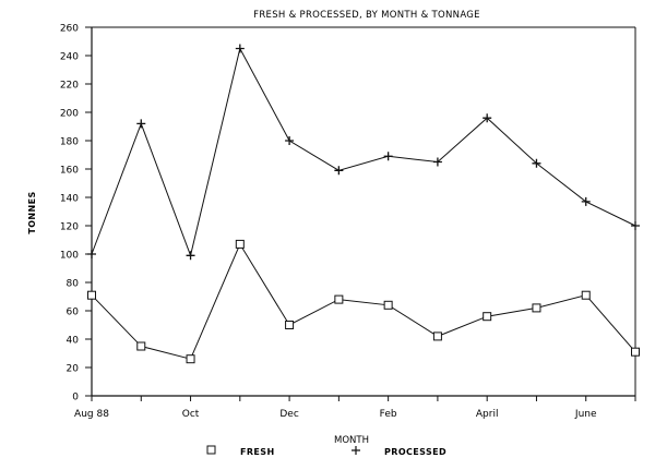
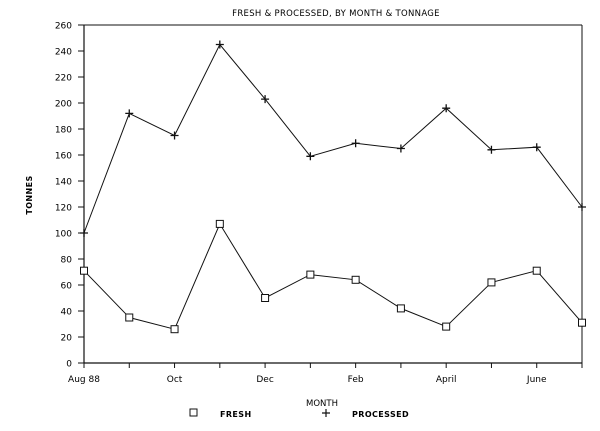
PROCESSED/Oct: 99 -> 175
PROCESSED/Dec: 180 -> 203
FRESH/April: 56 -> 28
PROCESSED/June: 137 -> 166
